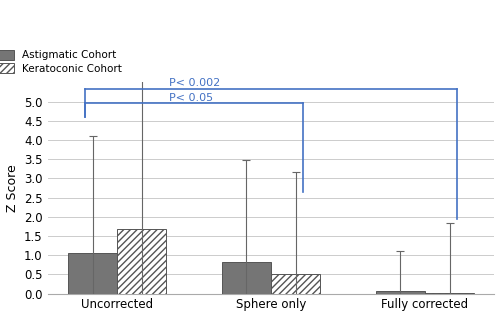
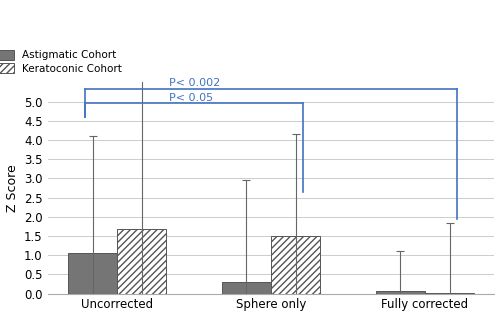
Astigmatic Cohort/Sphere only: 0.82 -> 0.30
Keratoconic Cohort/Sphere only: 0.52 -> 1.50
